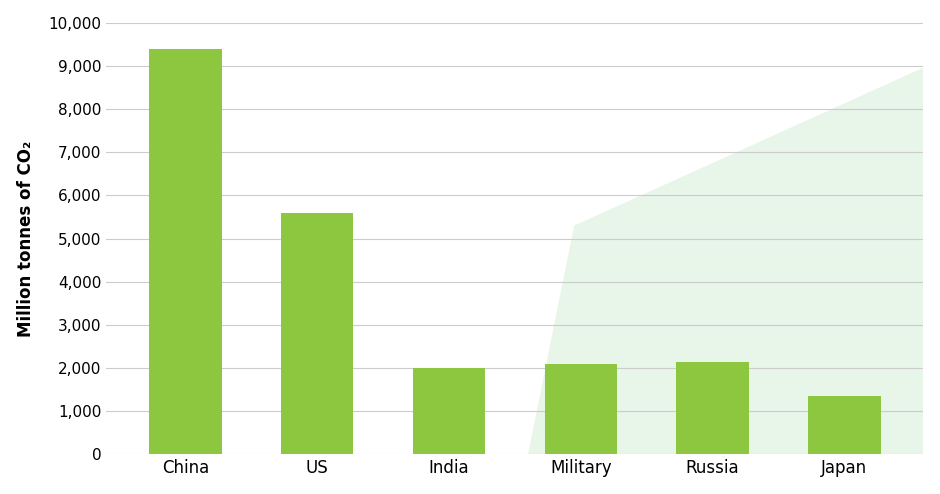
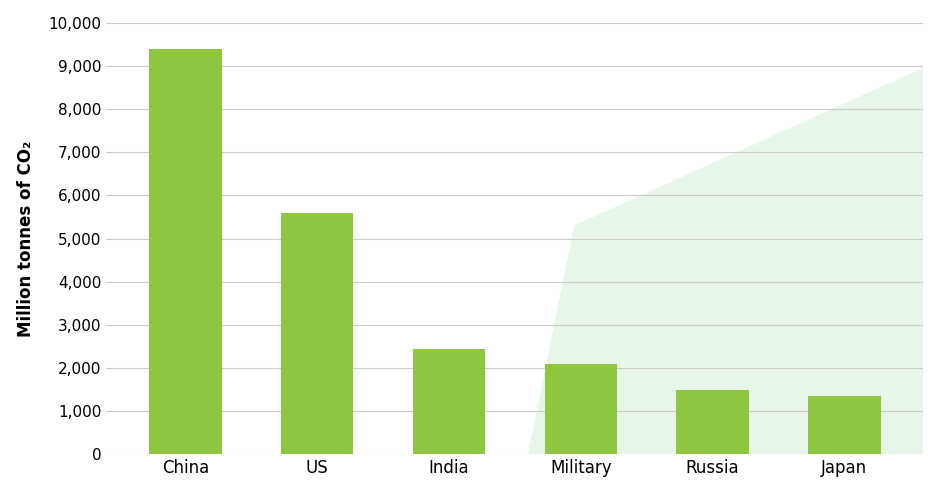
India: 2,000 -> 2,450
Russia: 2,150 -> 1,500
